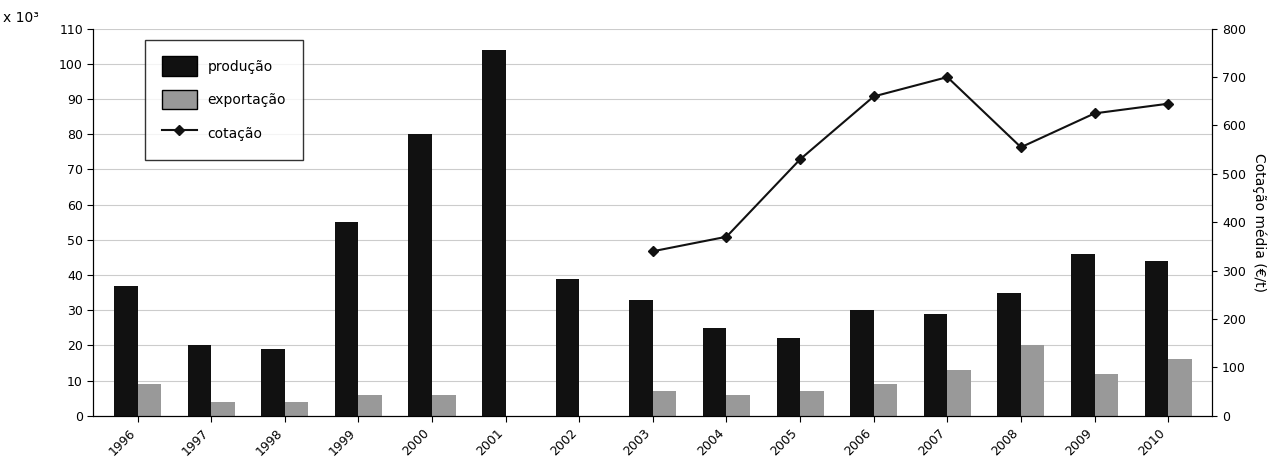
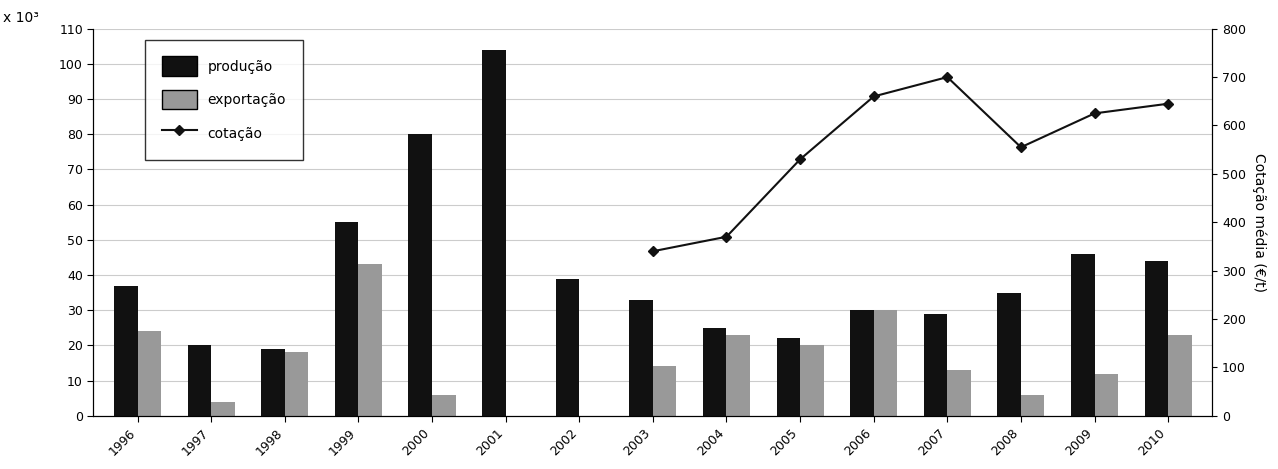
exportação/1996: 9 -> 24
exportação/1998: 4 -> 18
exportação/1999: 6 -> 43
exportação/2003: 7 -> 14
exportação/2004: 6 -> 23
exportação/2005: 7 -> 20
exportação/2006: 9 -> 30
exportação/2008: 20 -> 6
exportação/2010: 16 -> 23
